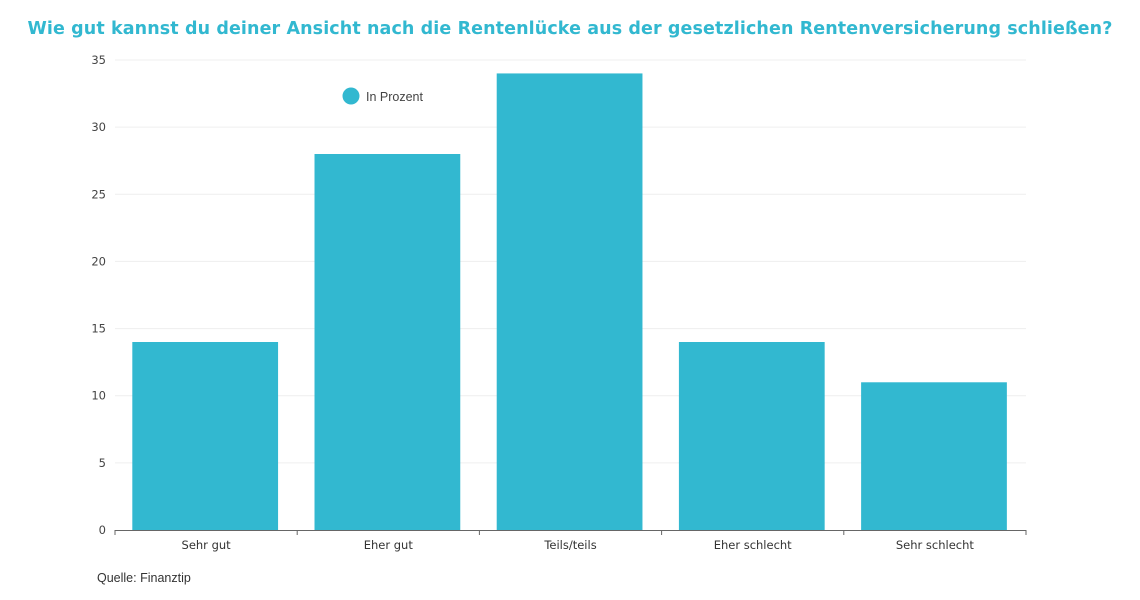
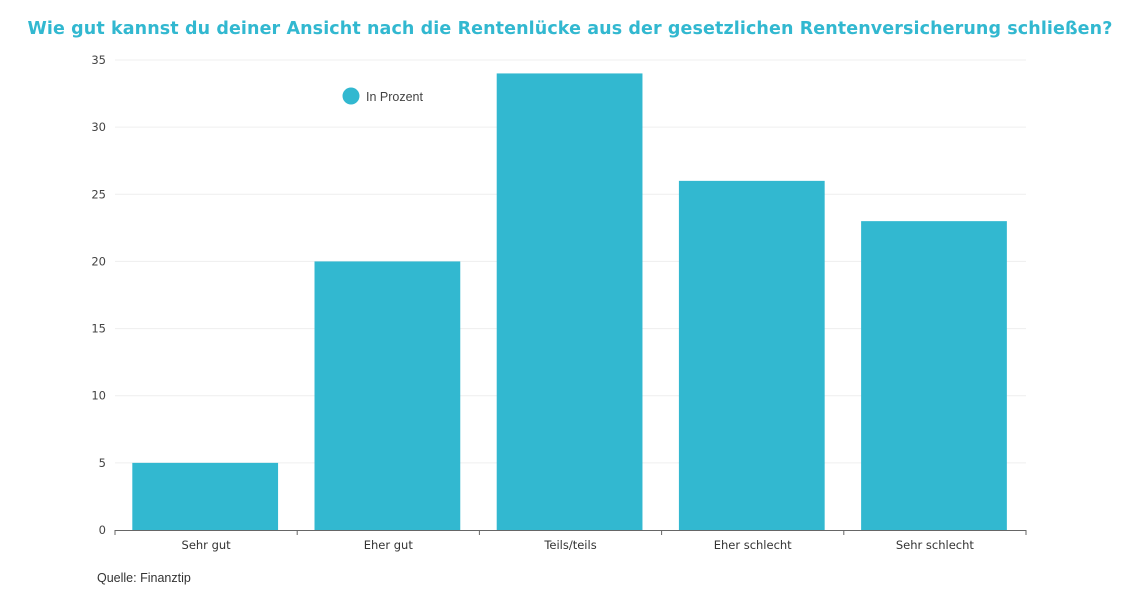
Sehr gut: 14 -> 5
Eher gut: 28 -> 20
Eher schlecht: 14 -> 26
Sehr schlecht: 11 -> 23
